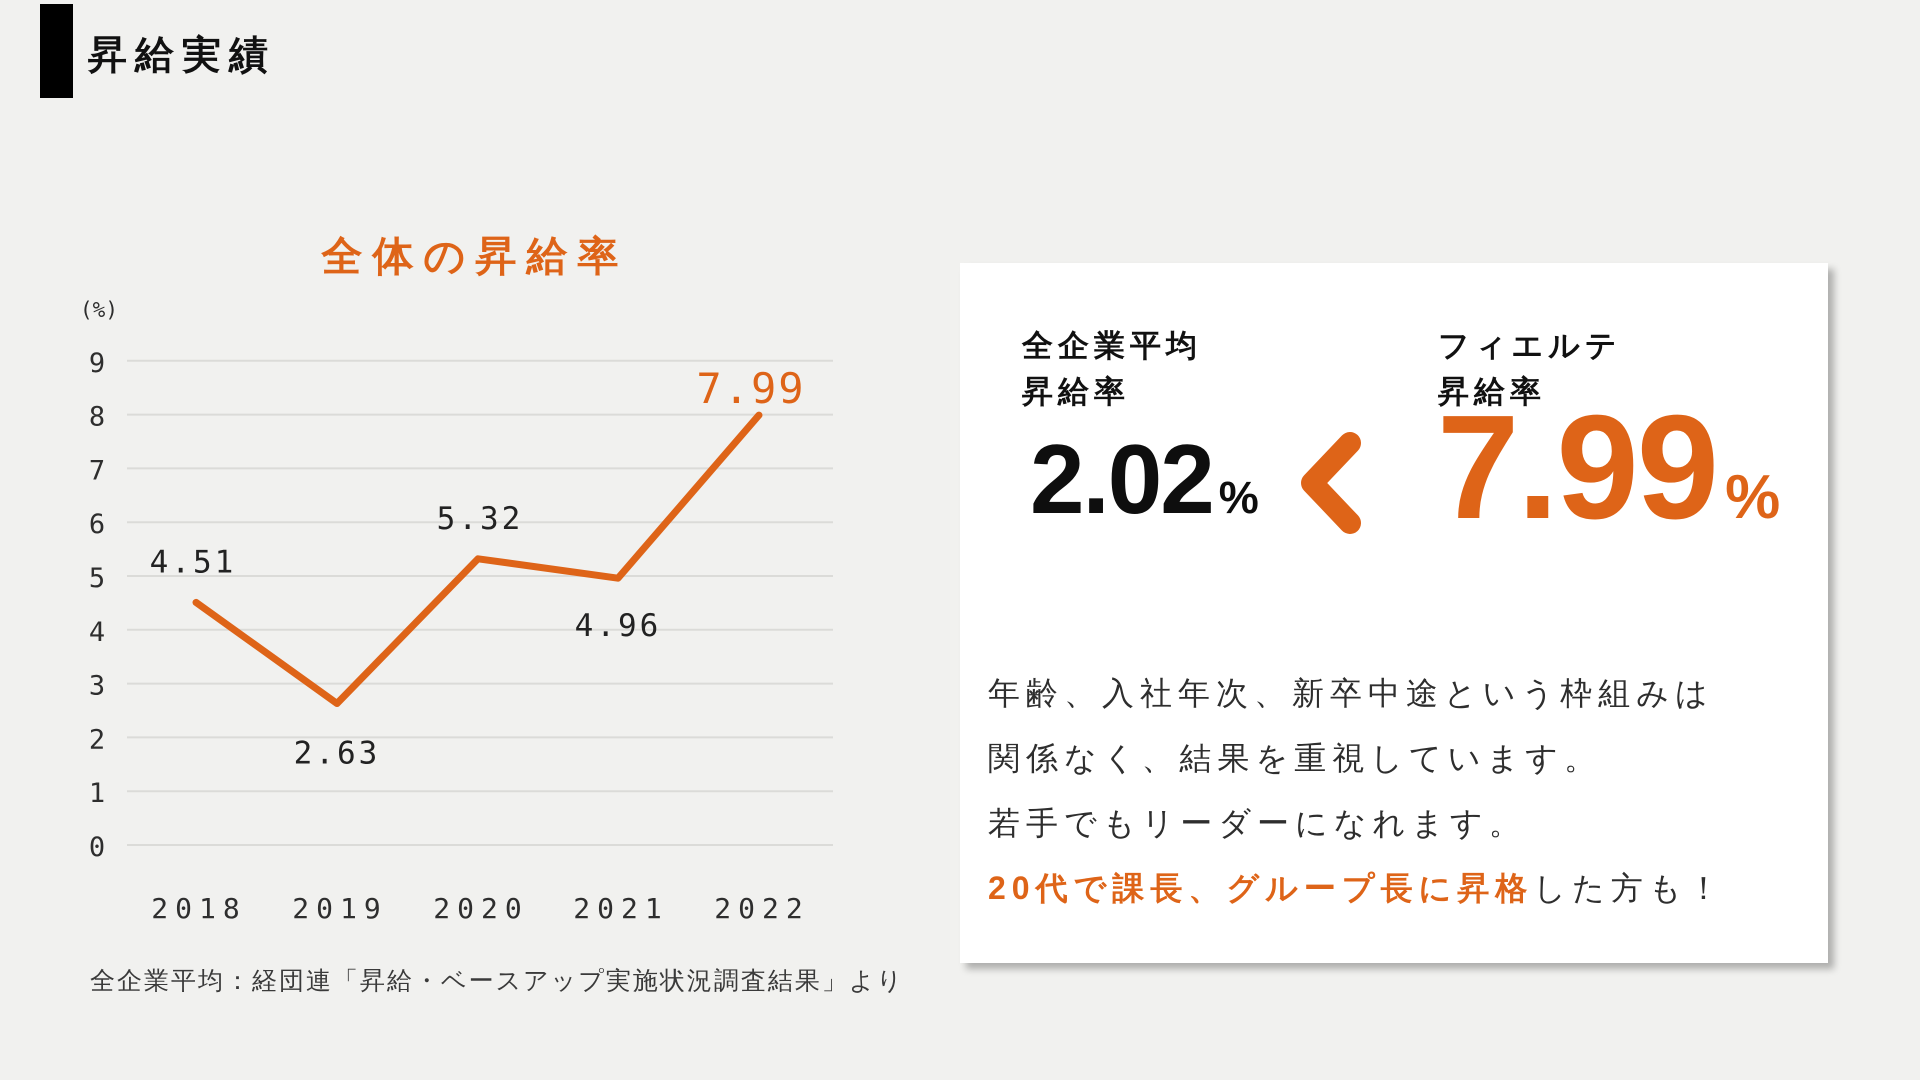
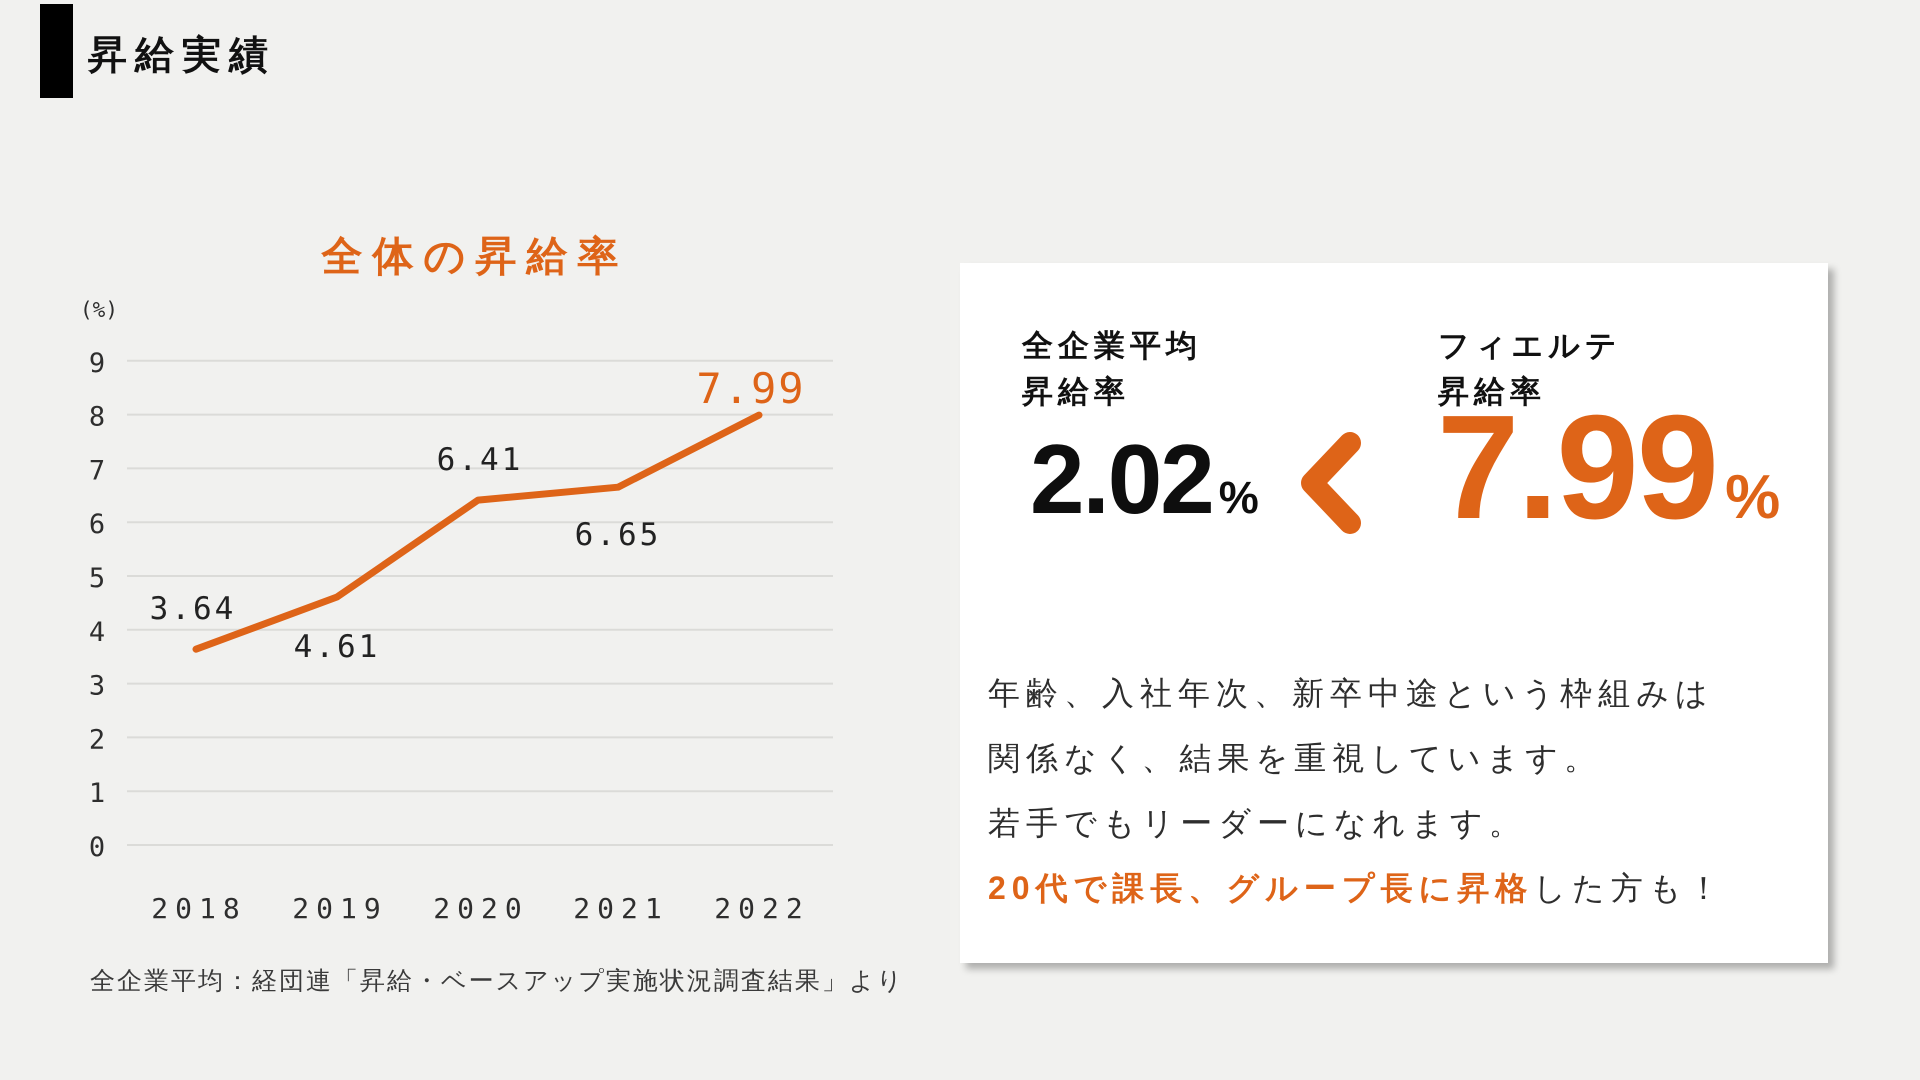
2018: 4.51 -> 3.64
2019: 2.63 -> 4.61
2020: 5.32 -> 6.41
2021: 4.96 -> 6.65
